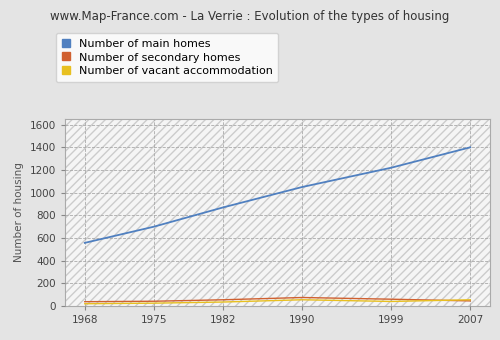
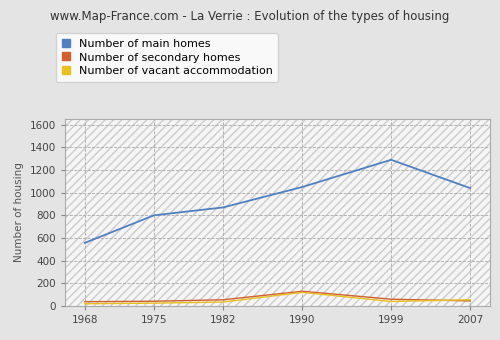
Number of main homes/1975: 700 -> 800
Number of secondary homes/1990: 80 -> 130
Number of vacant accommodation/1990: 60 -> 120
Number of main homes/1999: 1220 -> 1290
Number of main homes/2007: 1400 -> 1040
